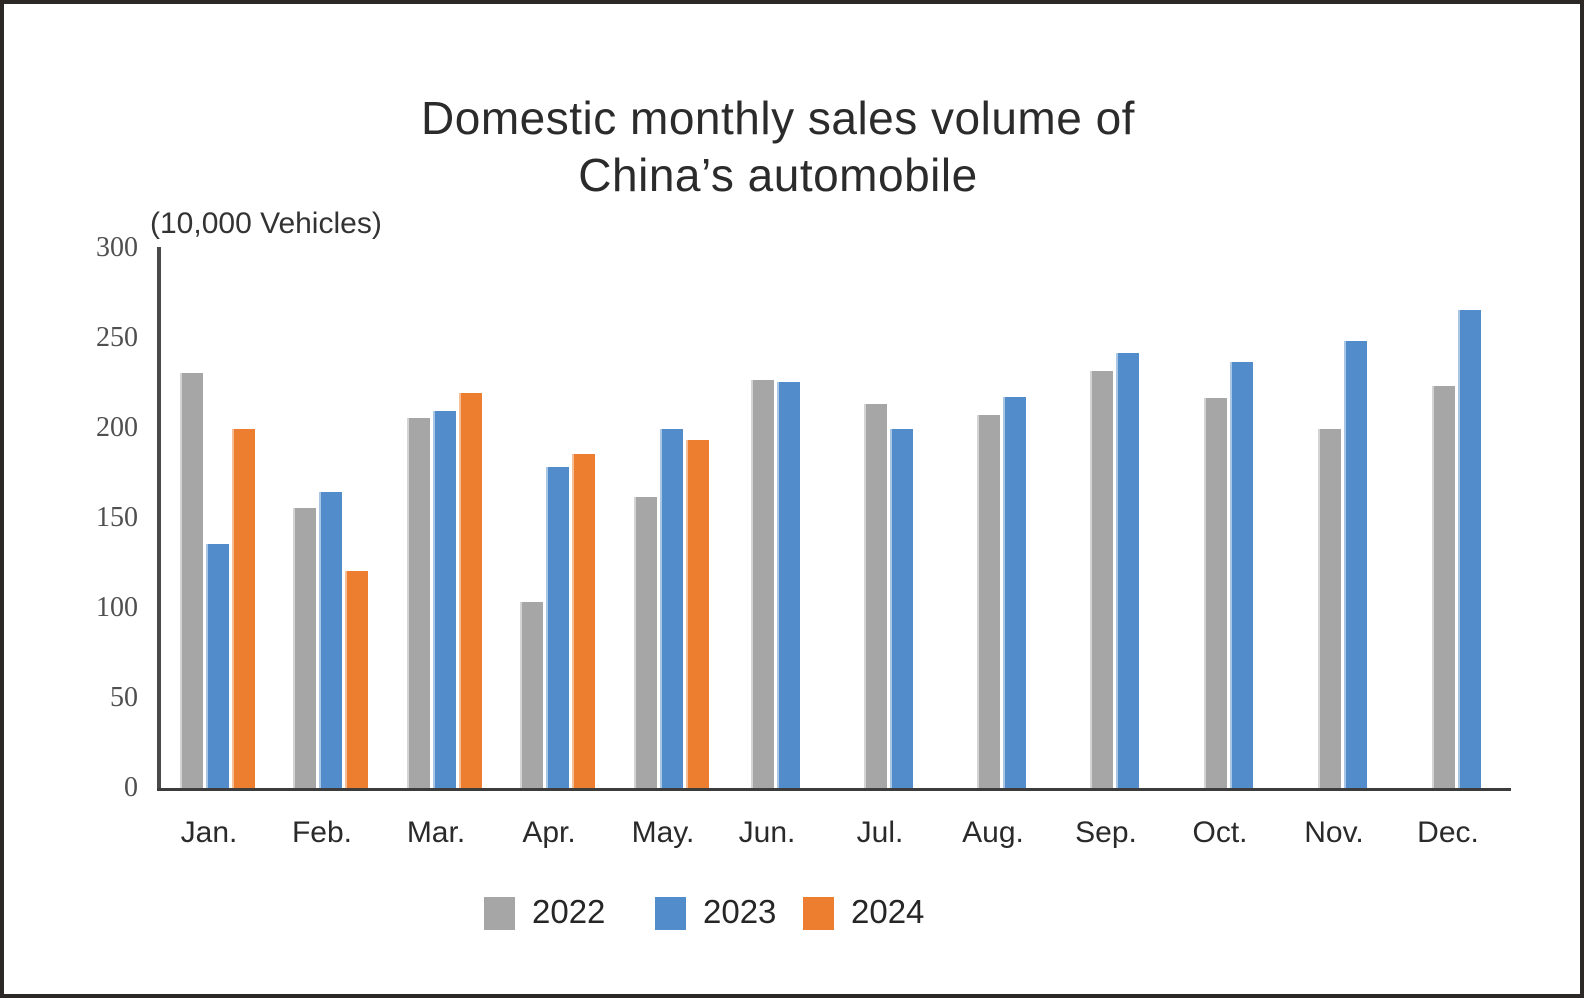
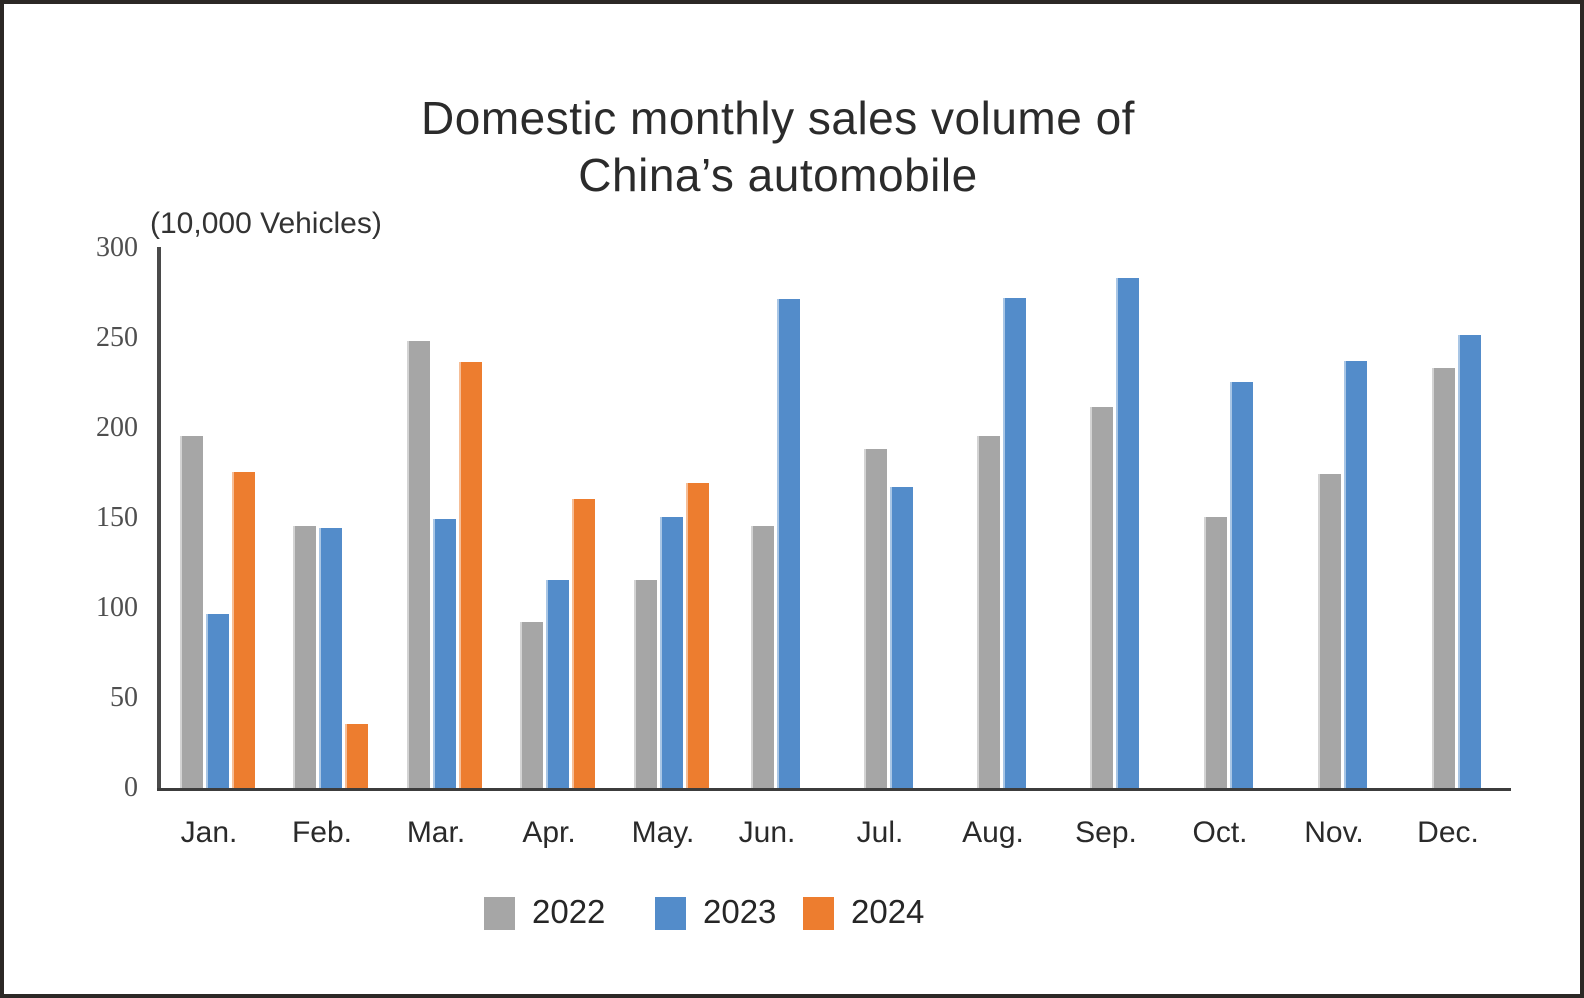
2022/Jan.: 231 -> 196
2023/Jan.: 136 -> 97
2024/Jan.: 200 -> 176
2022/Feb.: 156 -> 146
2023/Feb.: 165 -> 145
2024/Feb.: 121 -> 36
2022/Mar.: 206 -> 249
2023/Mar.: 210 -> 150
2024/Mar.: 220 -> 237
2022/Apr.: 104 -> 93
2023/Apr.: 179 -> 116
2024/Apr.: 186 -> 161
2022/May.: 162 -> 116
2023/May.: 200 -> 151
2024/May.: 194 -> 170
2022/Jun.: 227 -> 146
2023/Jun.: 226 -> 272
2022/Jul.: 214 -> 189
2023/Jul.: 200 -> 168
2022/Aug.: 208 -> 196
2023/Aug.: 218 -> 273
2022/Sep.: 232 -> 212
2023/Sep.: 242 -> 284
2022/Oct.: 217 -> 151
2023/Oct.: 237 -> 226
2022/Nov.: 200 -> 175
2023/Nov.: 249 -> 238
2022/Dec.: 224 -> 234
2023/Dec.: 266 -> 252
